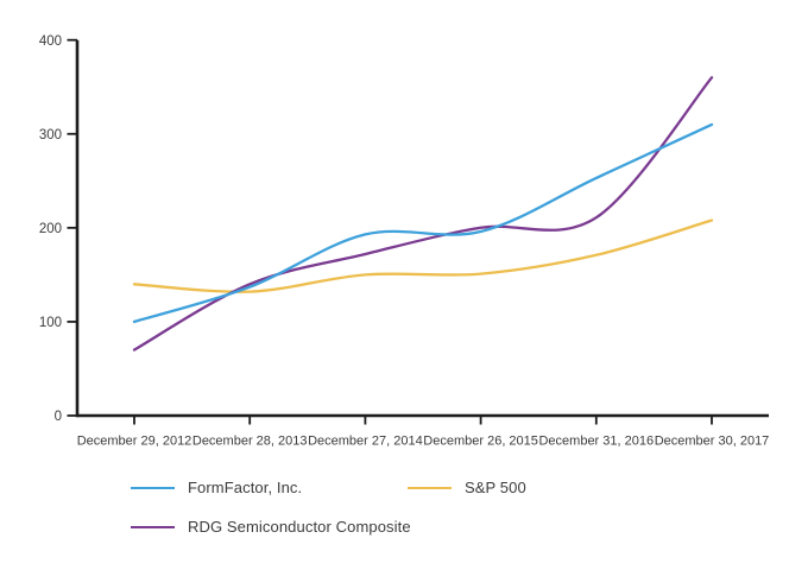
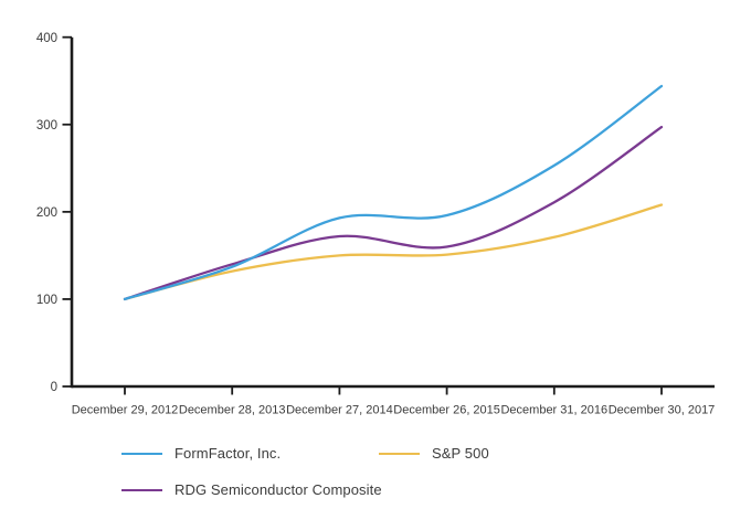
S&P 500/December 29, 2012: 140 -> 100
RDG Semiconductor Composite/December 29, 2012: 70 -> 100
RDG Semiconductor Composite/December 26, 2015: 200 -> 160
FormFactor, Inc./December 30, 2017: 310 -> 340
RDG Semiconductor Composite/December 30, 2017: 360 -> 300
